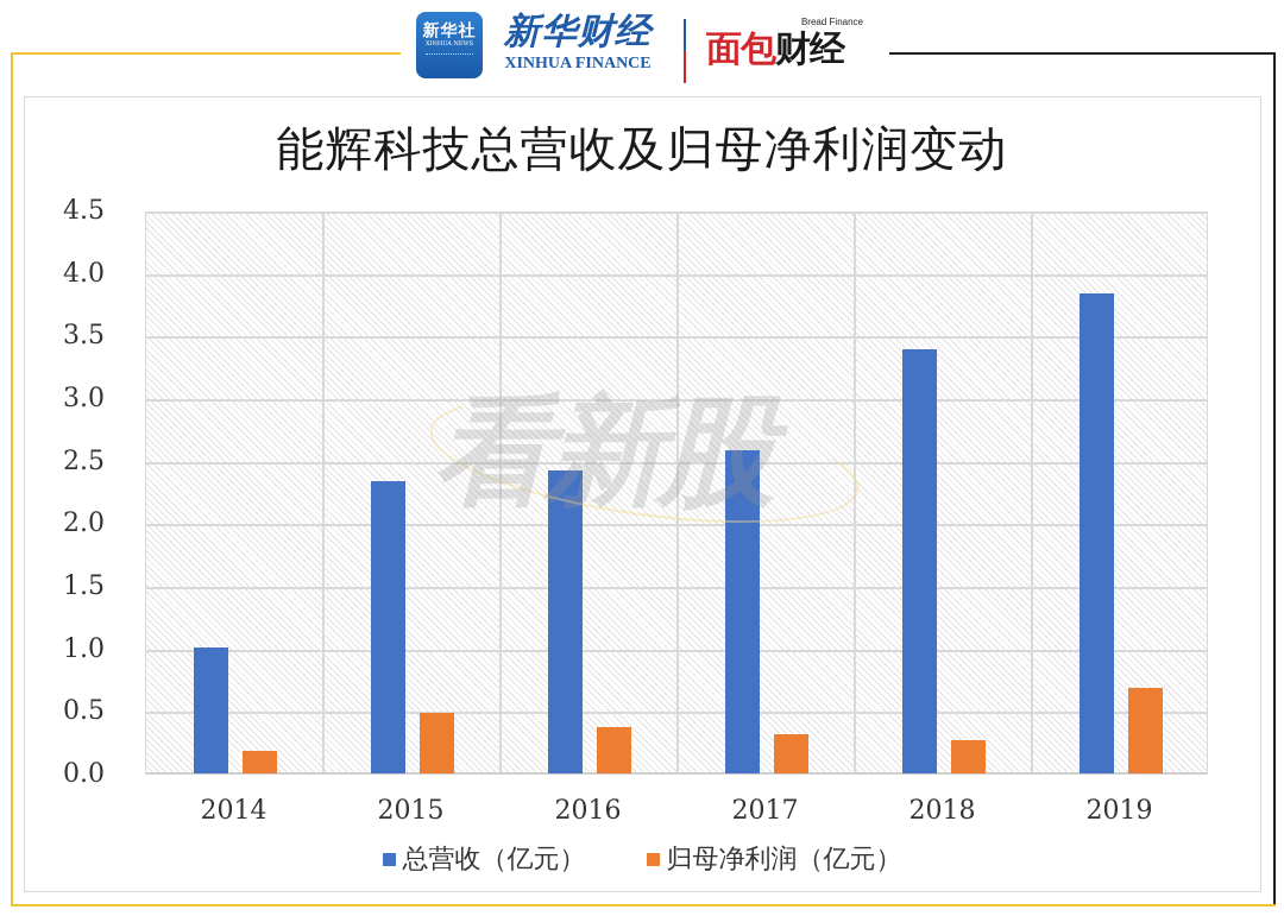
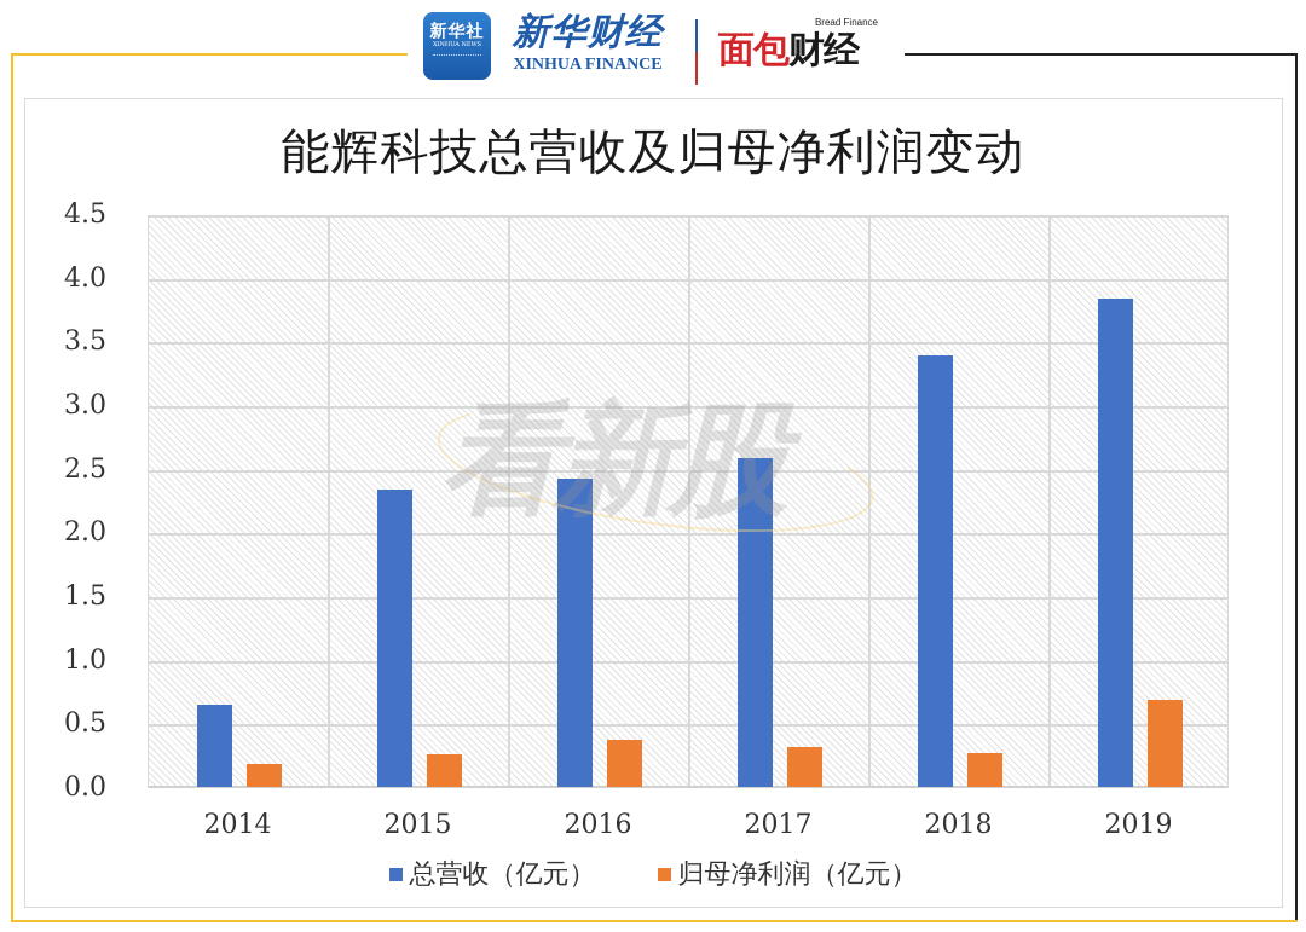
总营收（亿元）/2014: 1.01 -> 0.65
归母净利润（亿元）/2015: 0.48 -> 0.26
